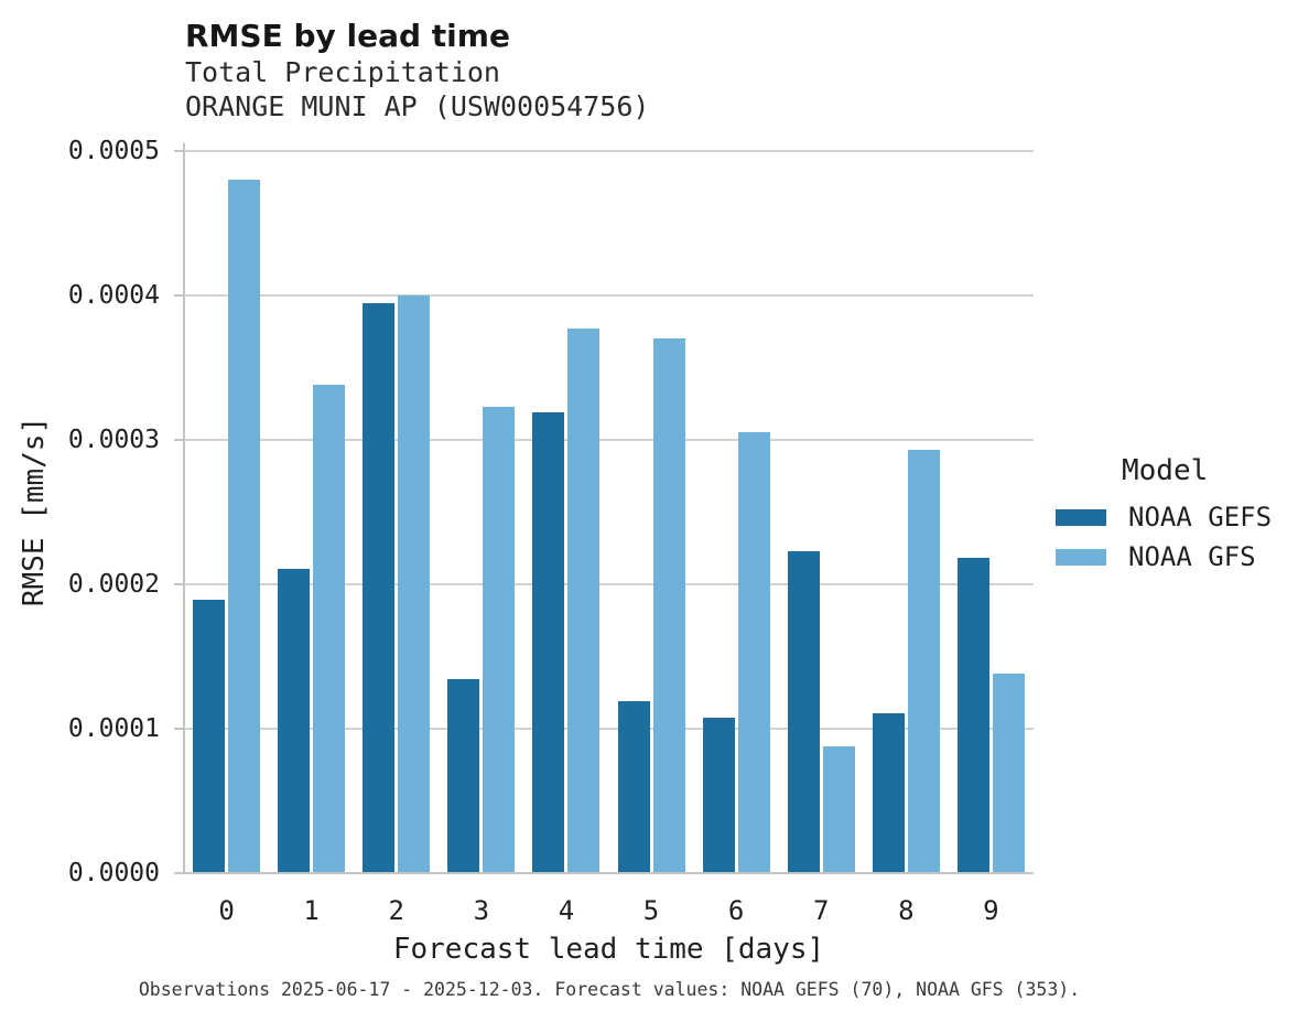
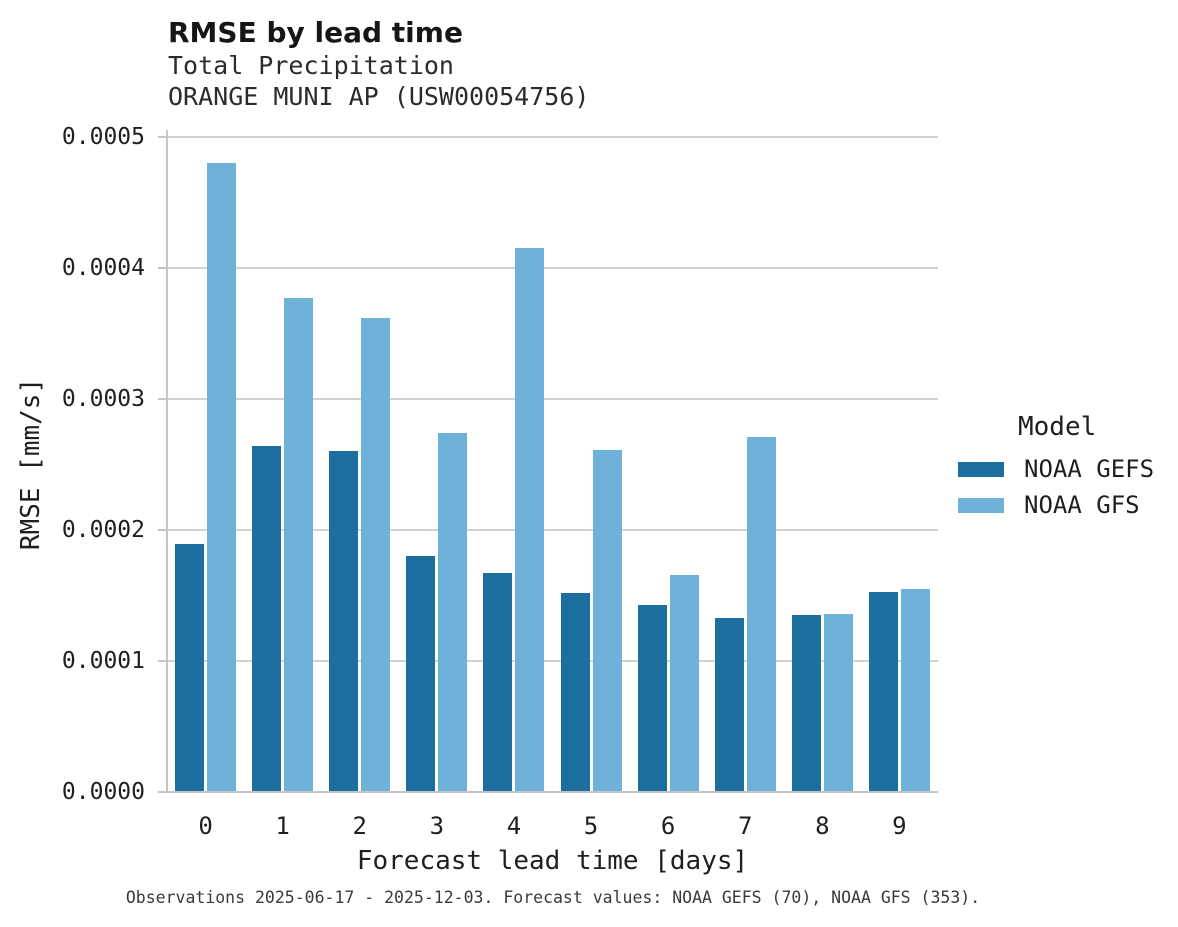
NOAA GEFS/1: 0.000211 -> 0.000264
NOAA GFS/1: 0.000338 -> 0.000377
NOAA GEFS/2: 0.000395 -> 0.000260
NOAA GFS/2: 0.000400 -> 0.000362
NOAA GEFS/3: 0.000134 -> 0.000180
NOAA GFS/3: 0.000323 -> 0.000274
NOAA GEFS/4: 0.000319 -> 0.000167
NOAA GFS/4: 0.000377 -> 0.000415
NOAA GEFS/5: 0.000119 -> 0.000152
NOAA GFS/5: 0.000370 -> 0.000261
NOAA GEFS/6: 0.000108 -> 0.000143
NOAA GFS/6: 0.000305 -> 0.000166
NOAA GEFS/7: 0.000223 -> 0.000133
NOAA GFS/7: 0.000088 -> 0.000271
NOAA GEFS/8: 0.000111 -> 0.000135
NOAA GFS/8: 0.000293 -> 0.000136
NOAA GEFS/9: 0.000218 -> 0.000153
NOAA GFS/9: 0.000138 -> 0.000155
